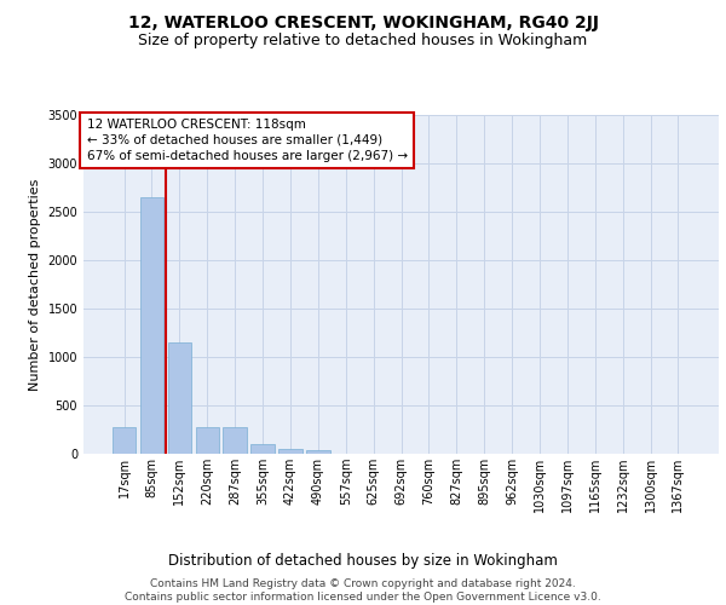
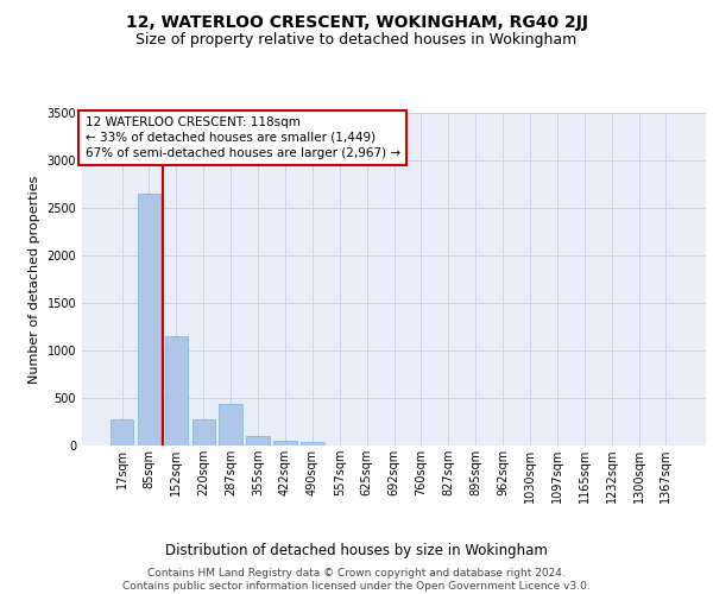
287sqm: 280 -> 440
